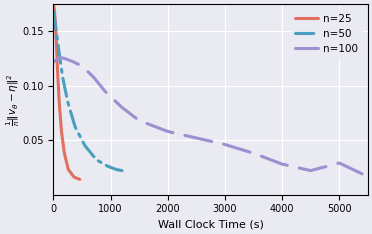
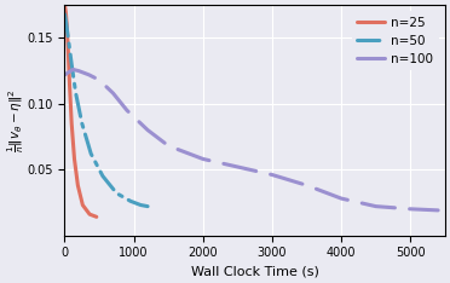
n=100/5000: 0.029 -> 0.020
